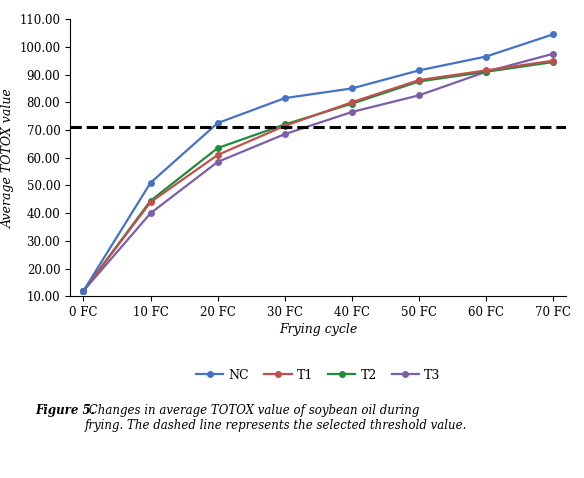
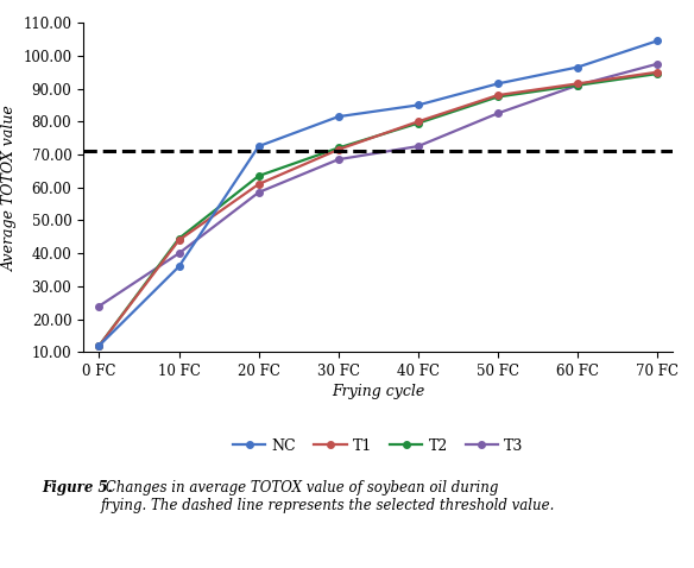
T3/0 FC: 12.0 -> 24.0
NC/10 FC: 51.0 -> 36.0
T3/40 FC: 76.5 -> 72.5
